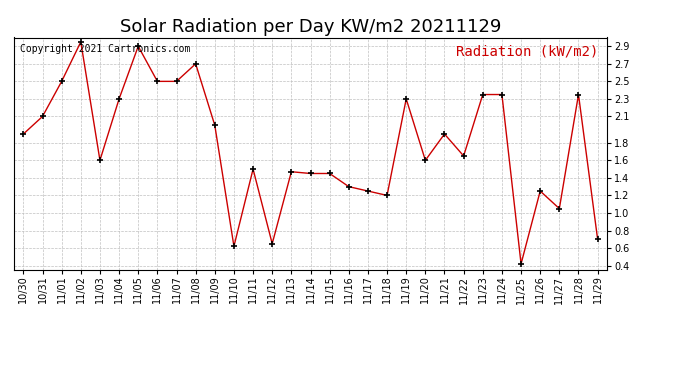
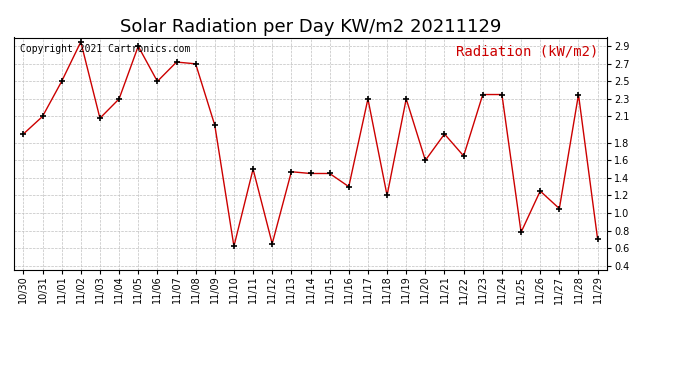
11/03: 1.60 -> 2.08
11/07: 2.50 -> 2.72
11/17: 1.25 -> 2.30
11/25: 0.42 -> 0.78
